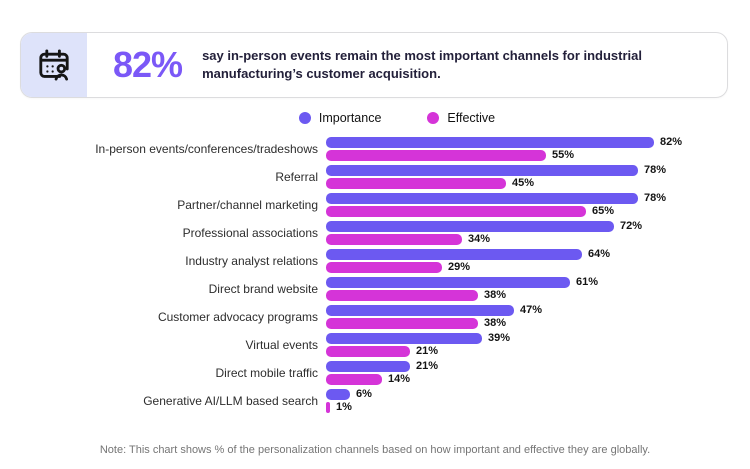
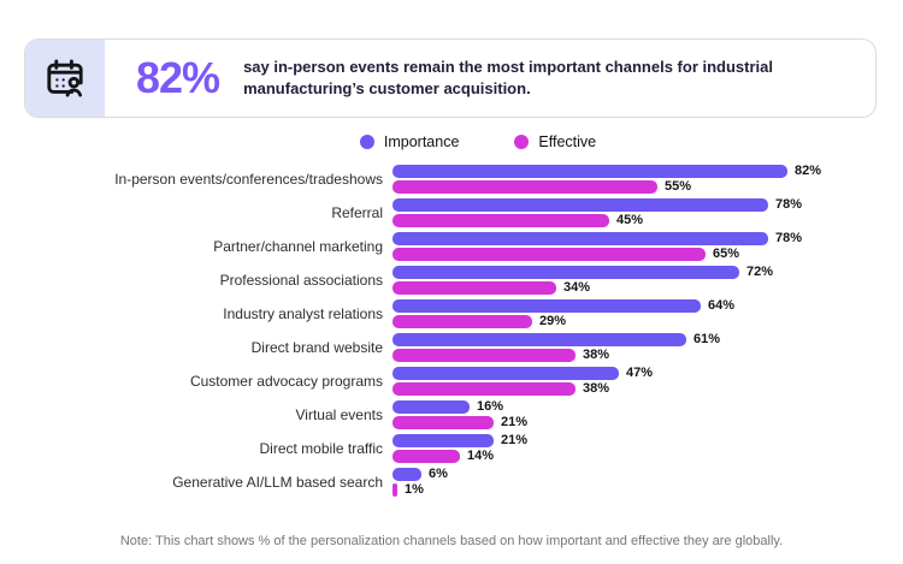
Importance/Virtual events: 39% -> 16%
